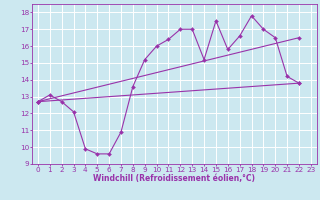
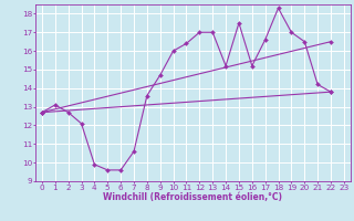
7: 10.9 -> 10.6
9: 15.2 -> 14.7
16: 15.8 -> 15.2
18: 17.8 -> 18.3
